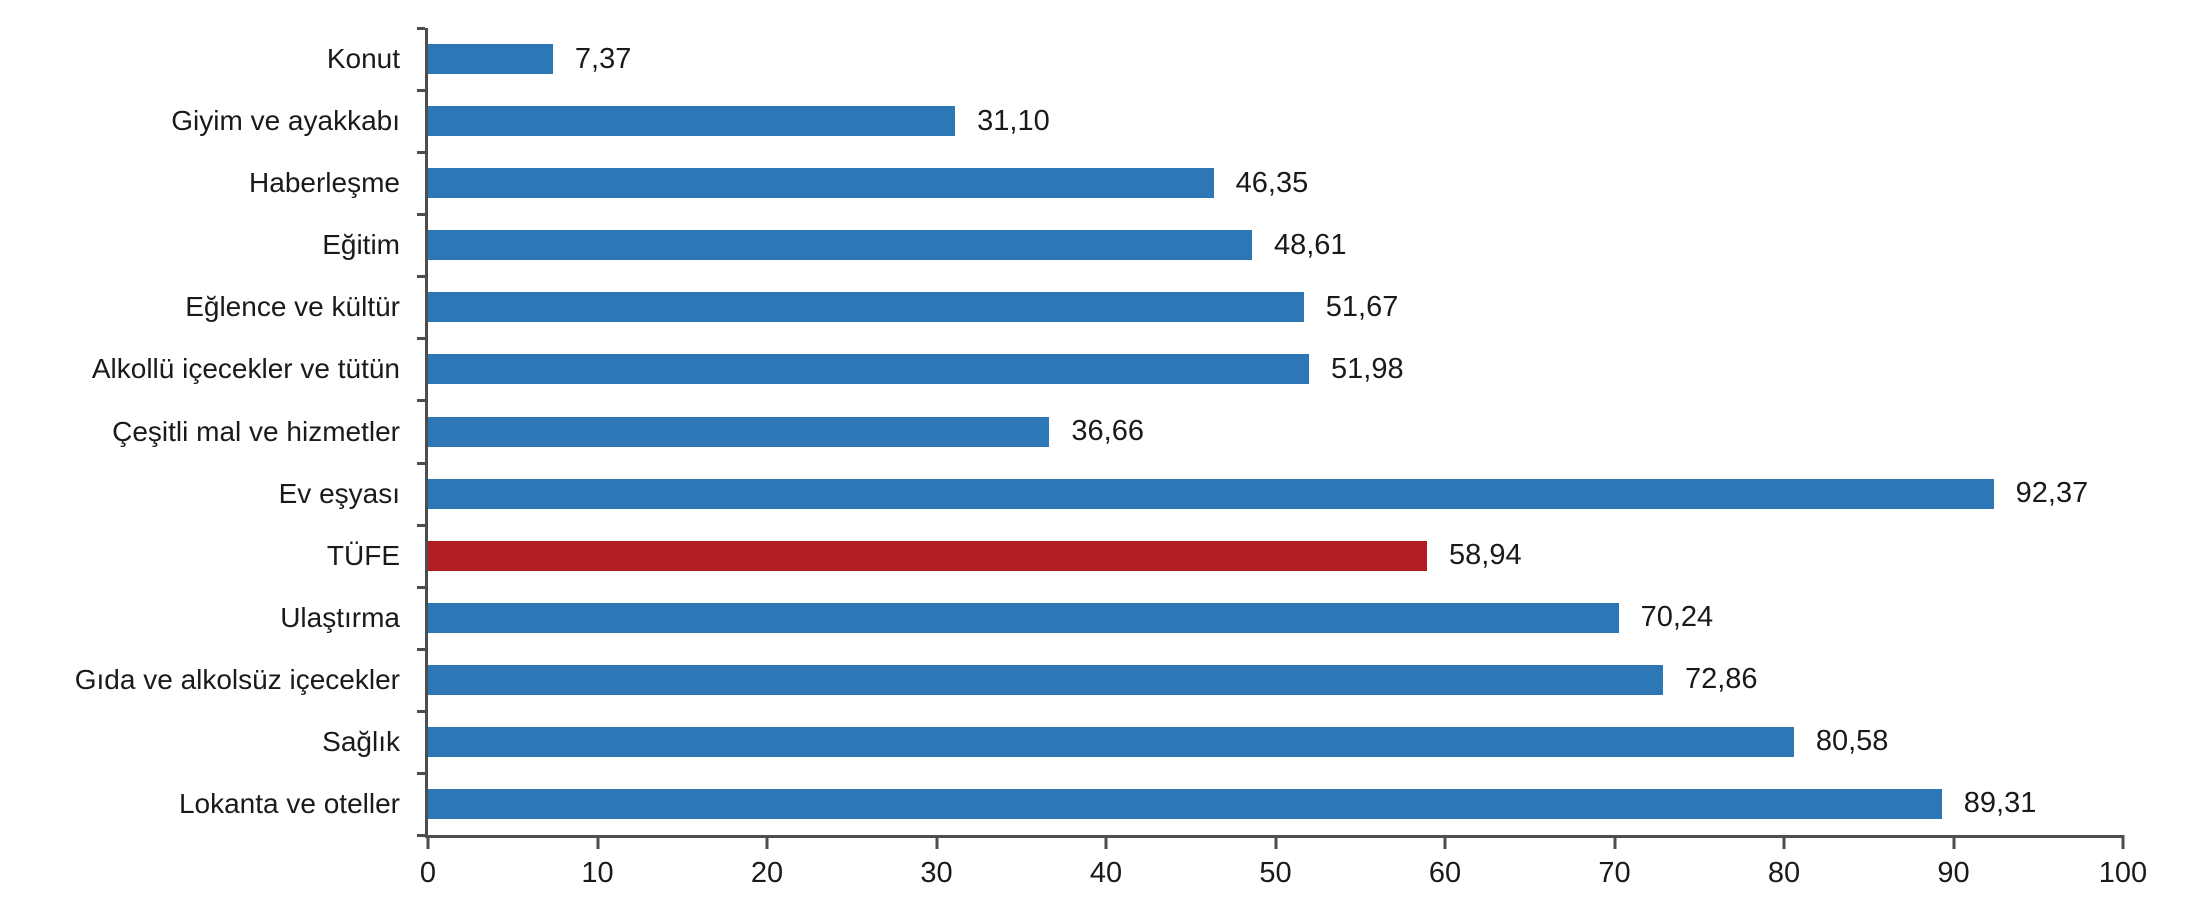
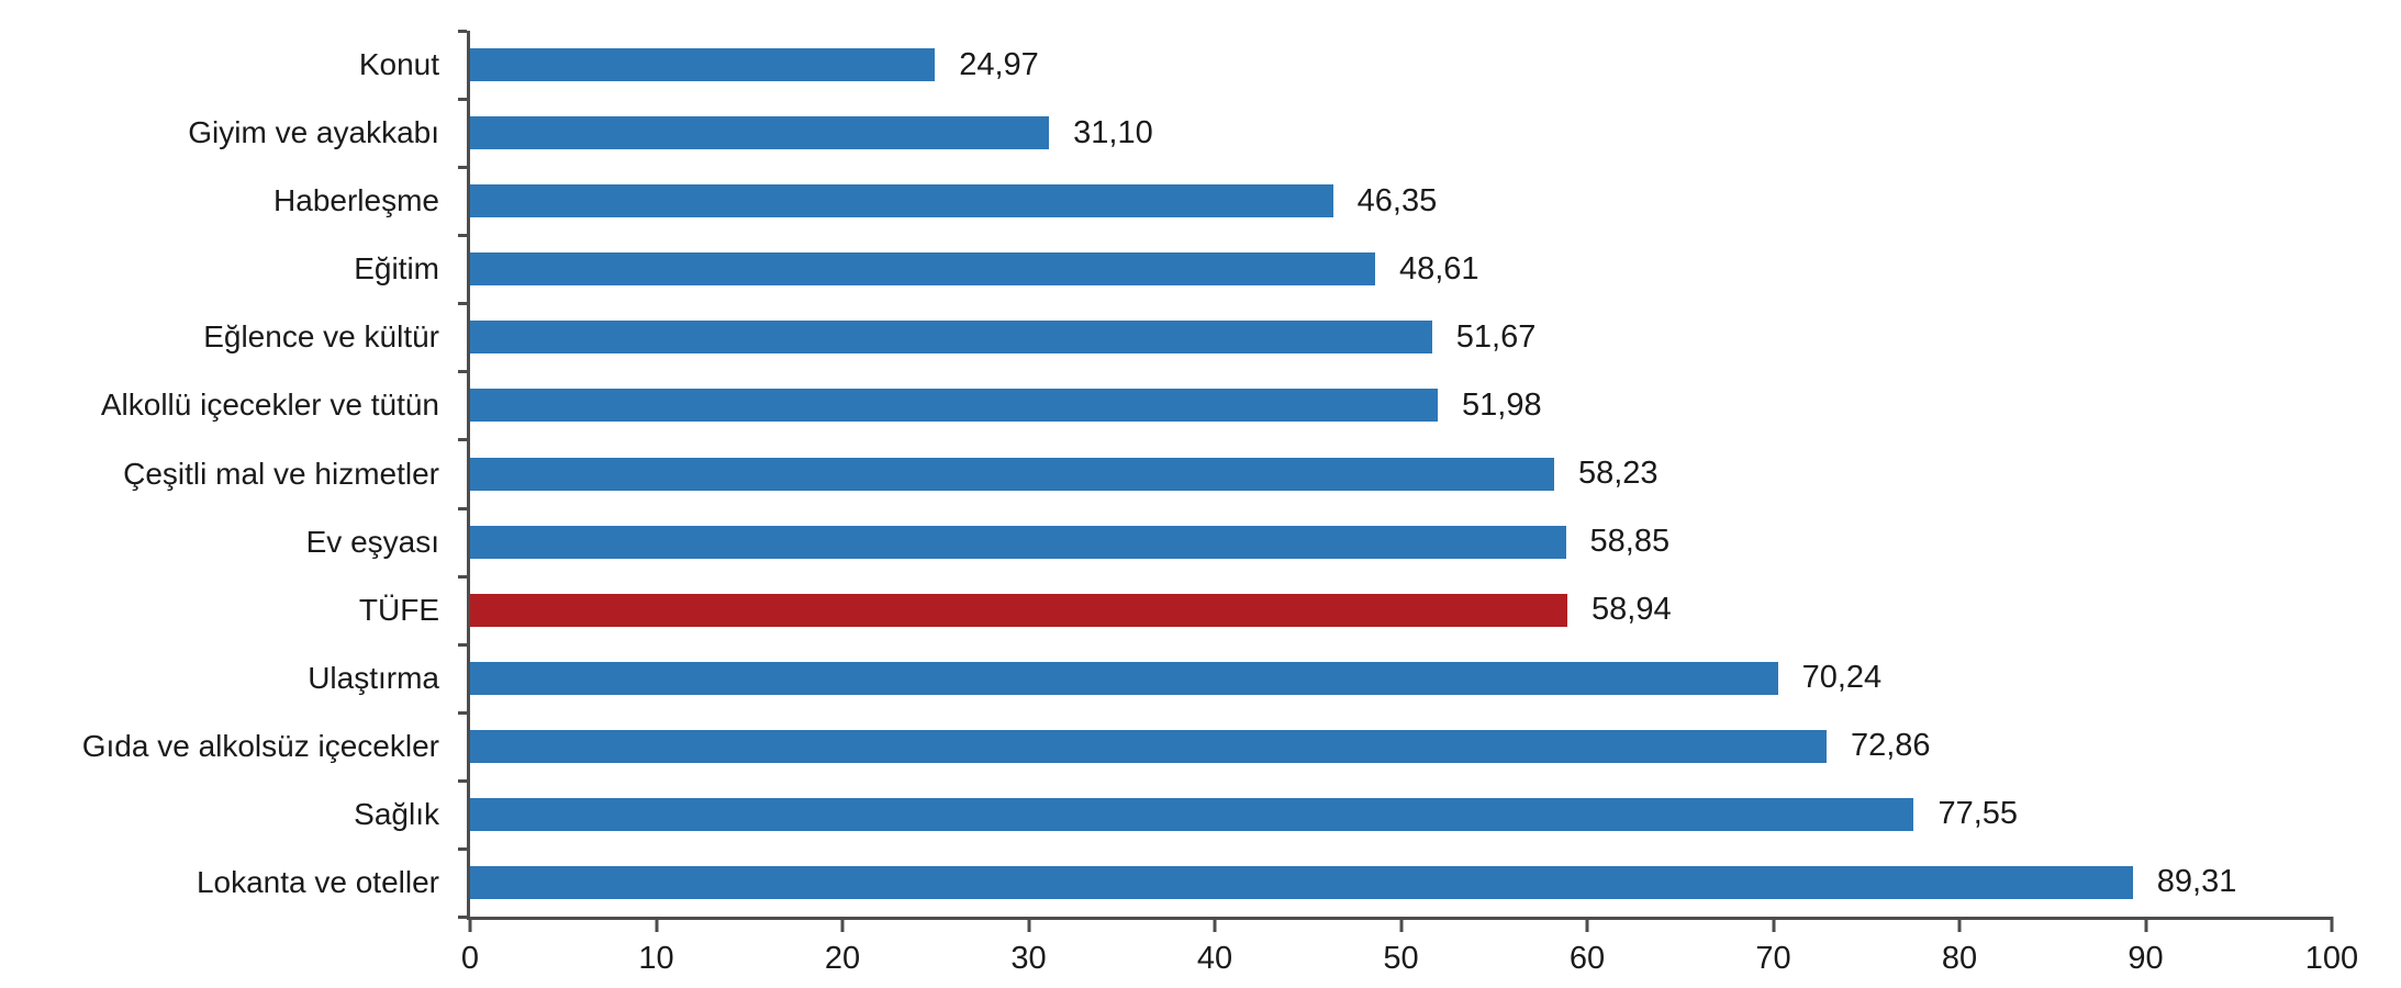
Konut: 7,37 -> 24,97
Çeşitli mal ve hizmetler: 36,66 -> 58,23
Ev eşyası: 92,37 -> 58,85
Sağlık: 80,58 -> 77,55
